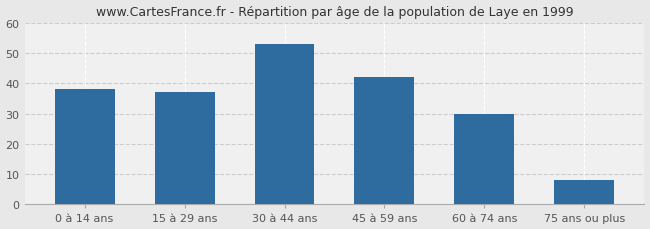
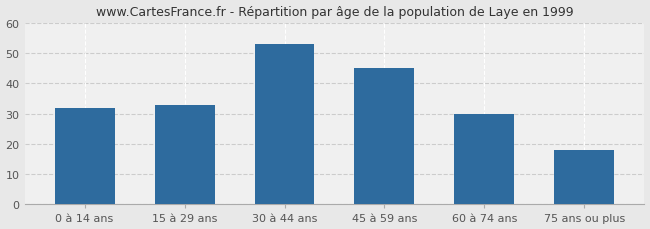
0 à 14 ans: 38 -> 32
15 à 29 ans: 37 -> 33
45 à 59 ans: 42 -> 45
75 ans ou plus: 8 -> 18
